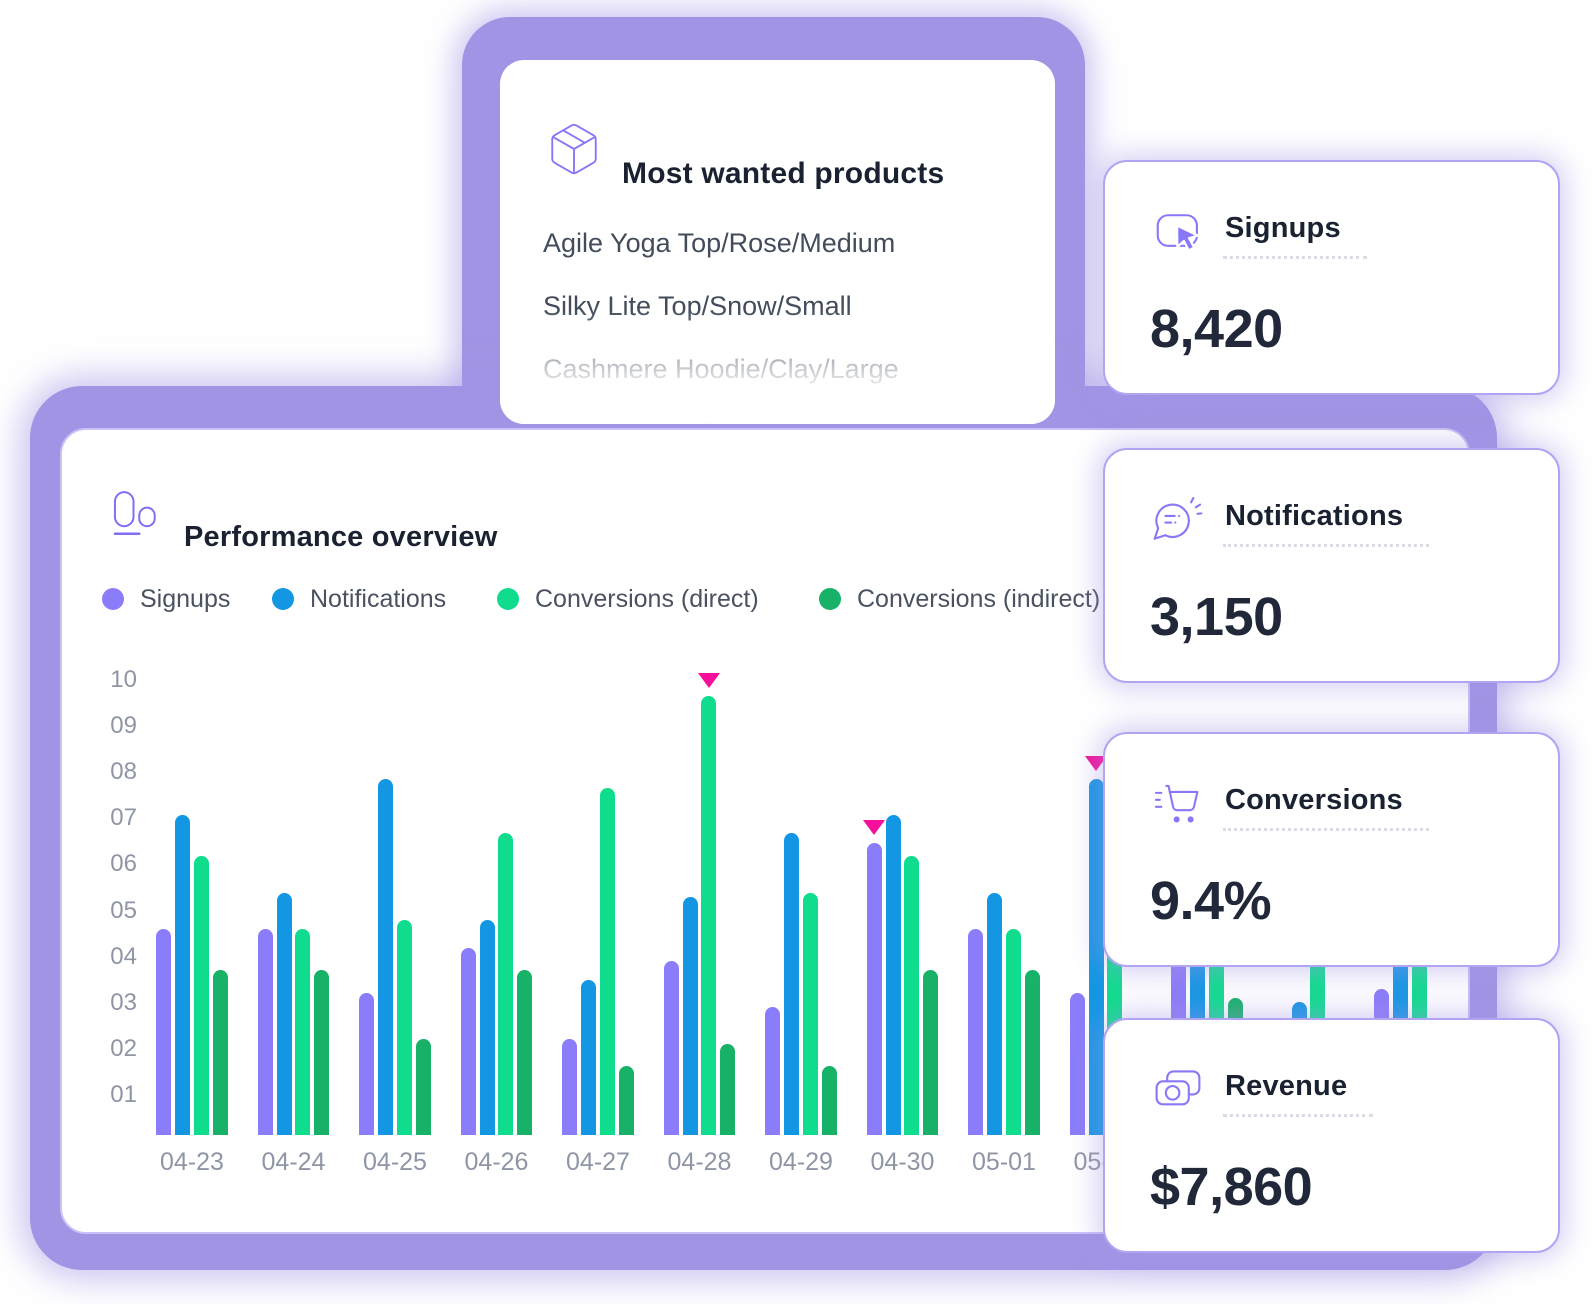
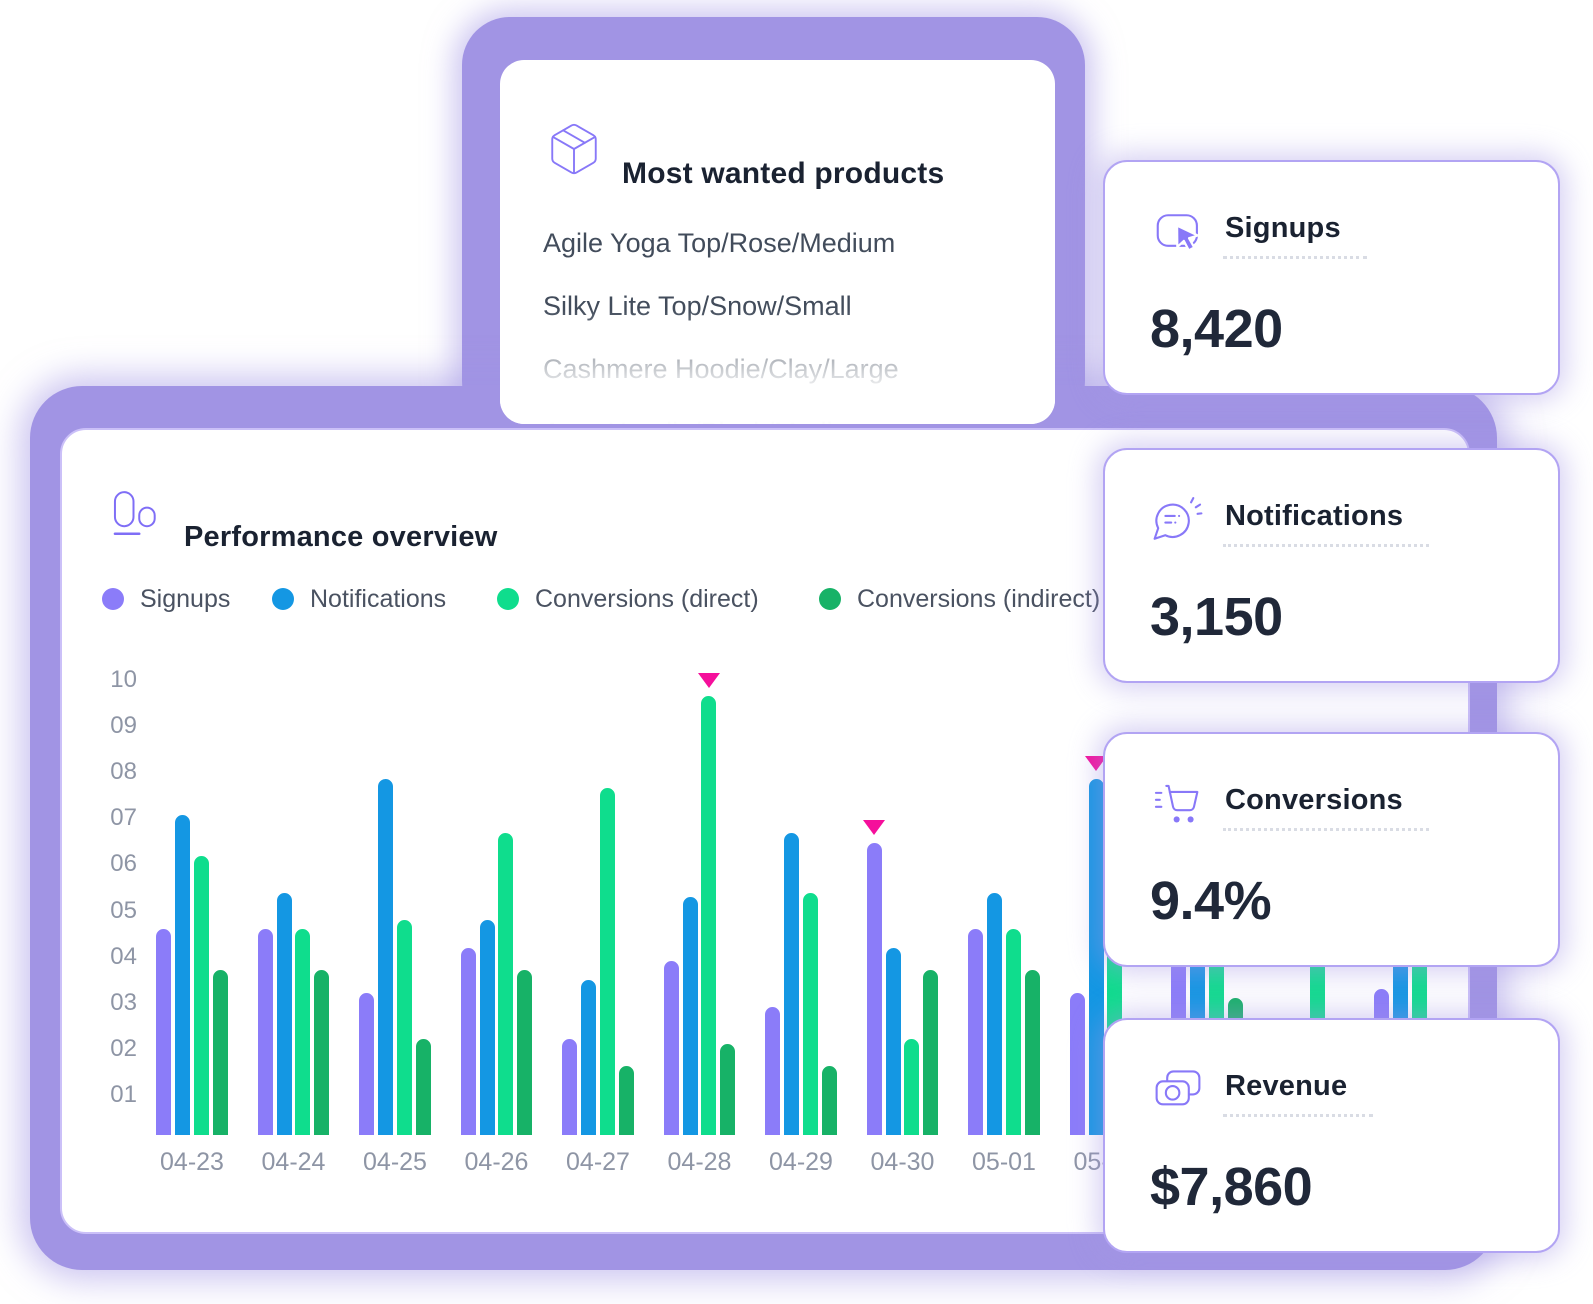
Notifications/04-30: 7.0 -> 4.1
Conversions (direct)/04-30: 6.1 -> 2.1
Notifications/05-04: 2.9 -> 2.0
